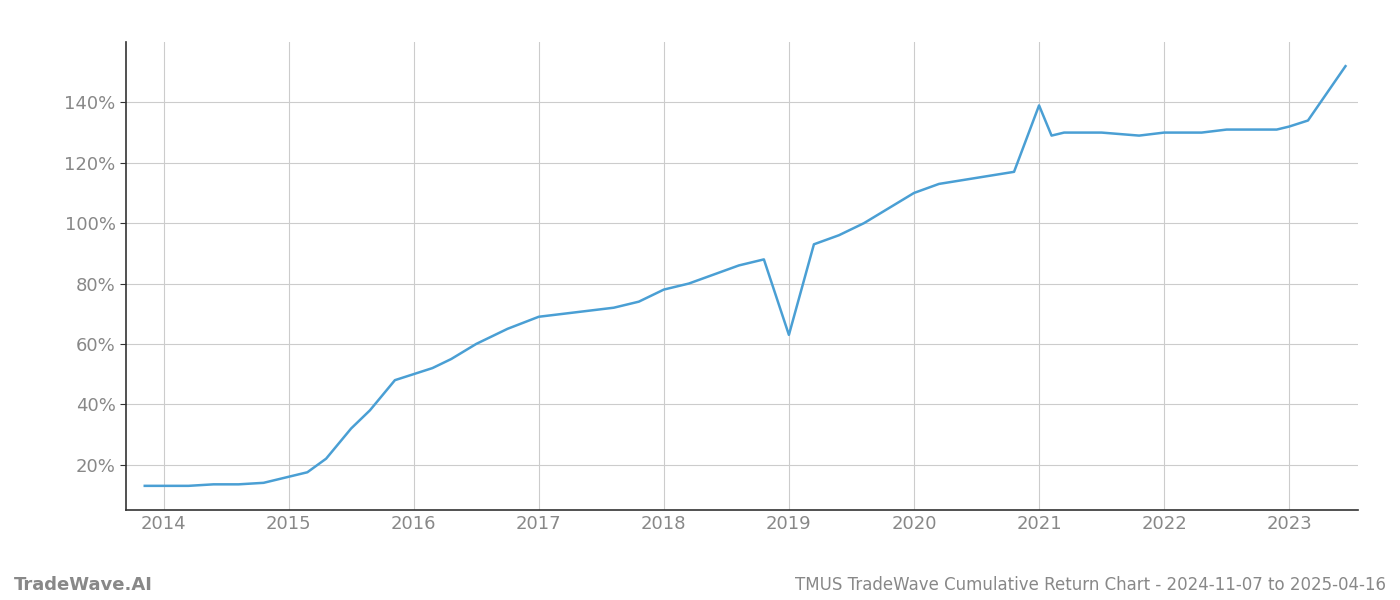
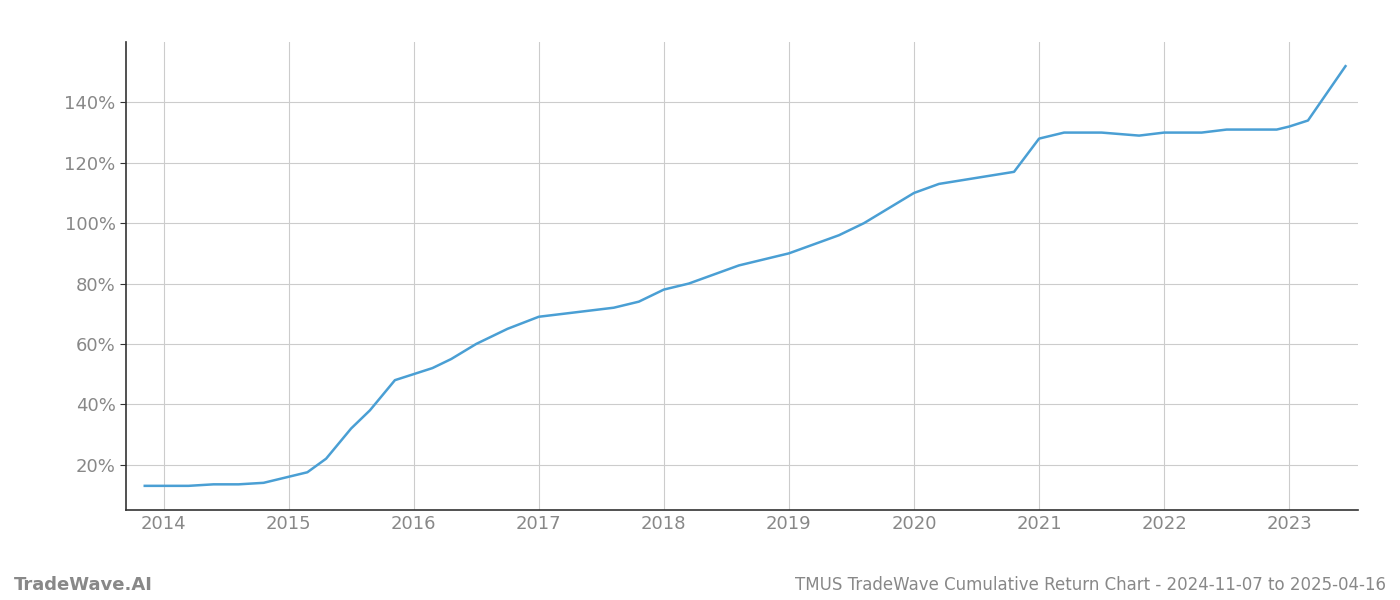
2019: 63.0% -> 90.0%
2021: 139.0% -> 128.0%
